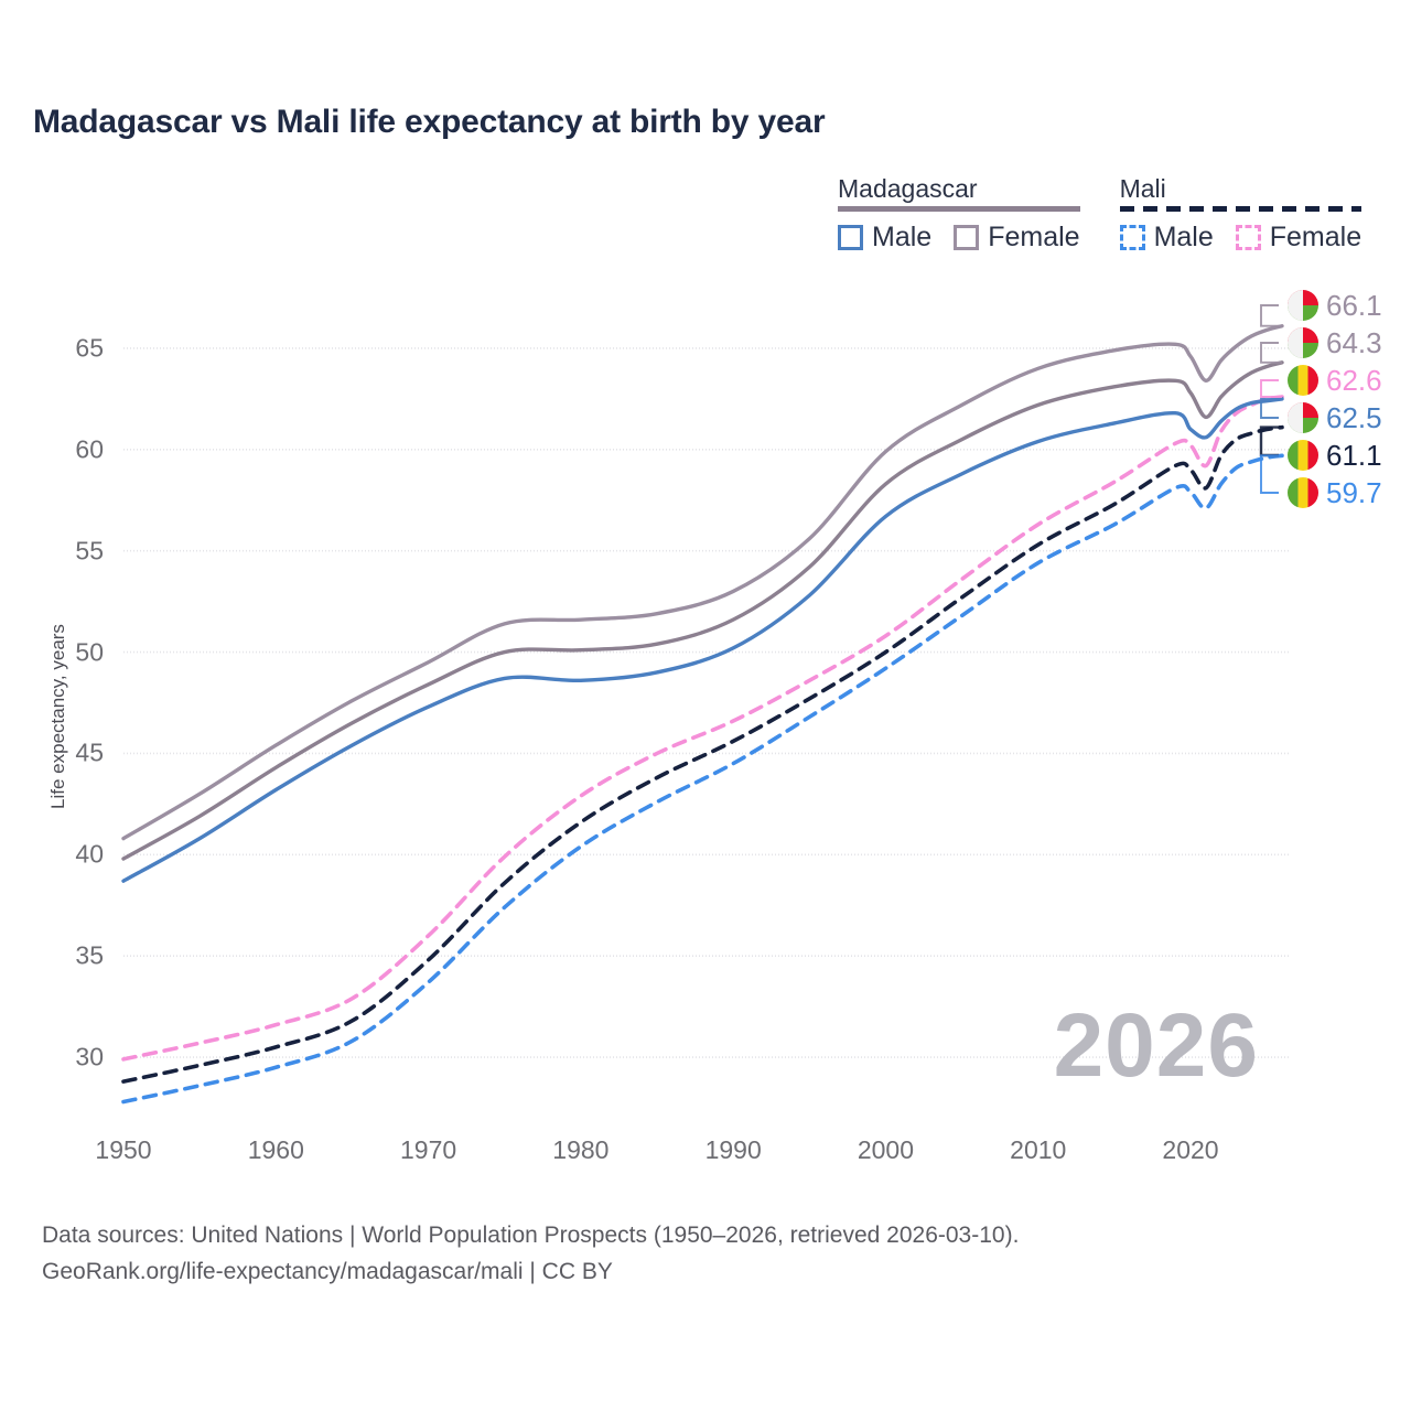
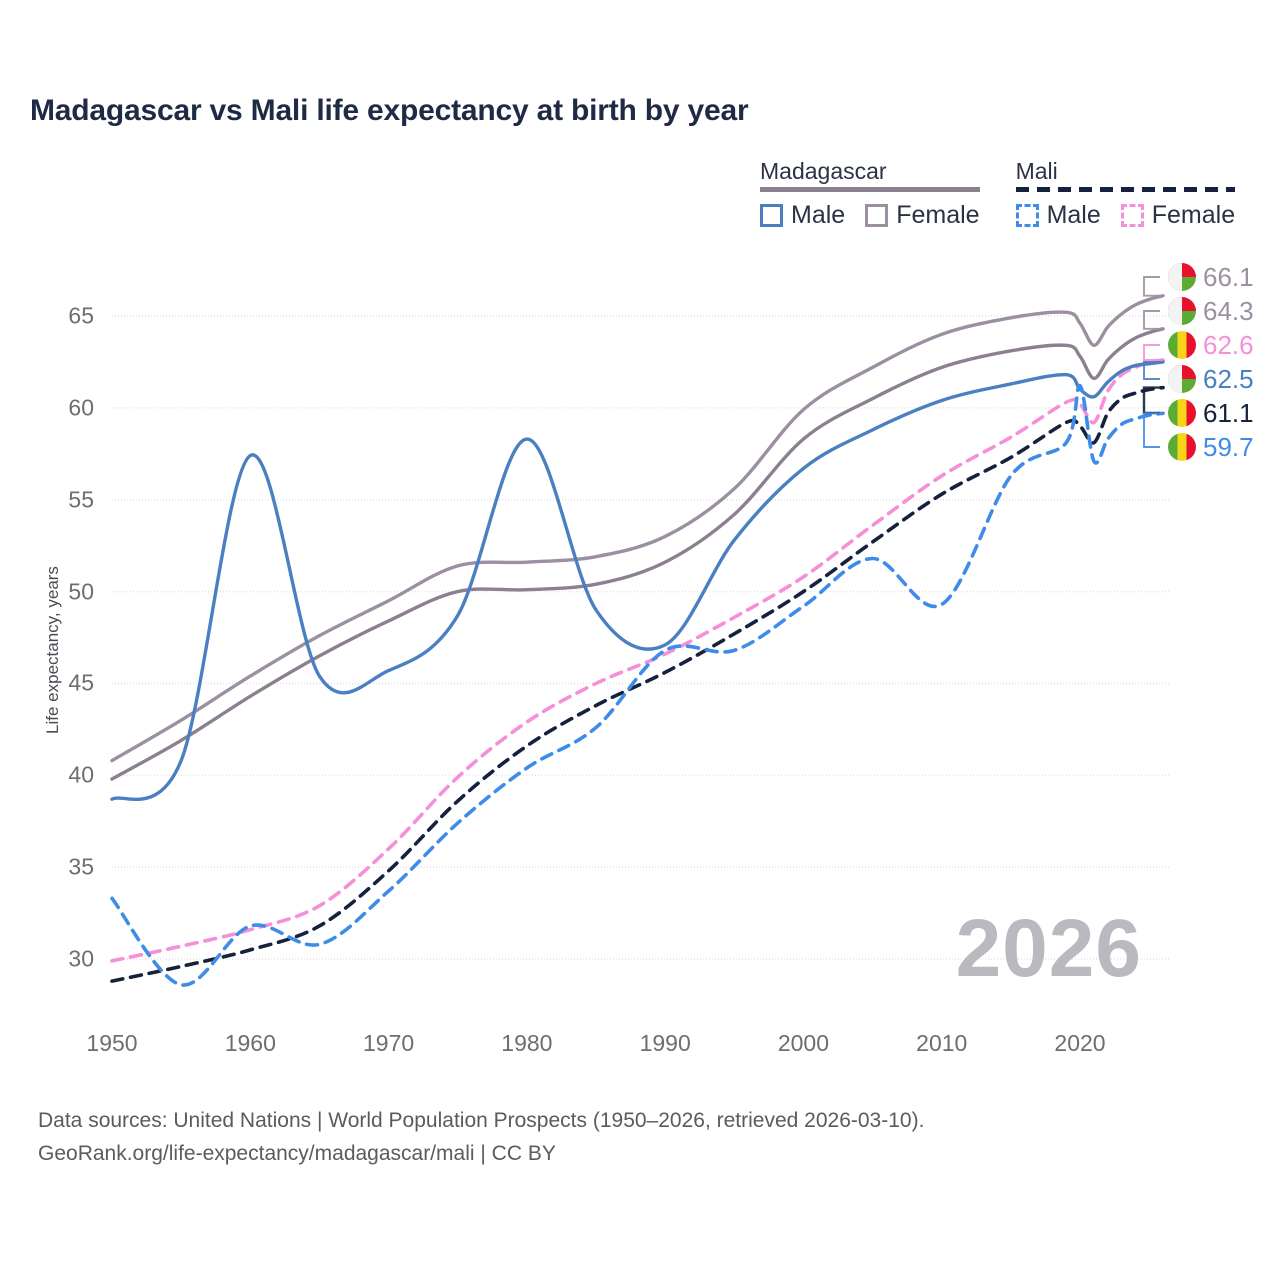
Mali Male/1950: 27.8 -> 33.3
Madagascar Male/1960: 43.2 -> 57.4
Mali Male/1960: 29.5 -> 31.8
Madagascar Male/1970: 47.3 -> 45.7
Madagascar Male/1980: 48.6 -> 58.3
Madagascar Male/1990: 50.2 -> 47.1
Mali Male/1990: 44.5 -> 46.8
Mali Male/2010: 54.4 -> 49.3
Mali Male/2020: 57.9 -> 61.2
